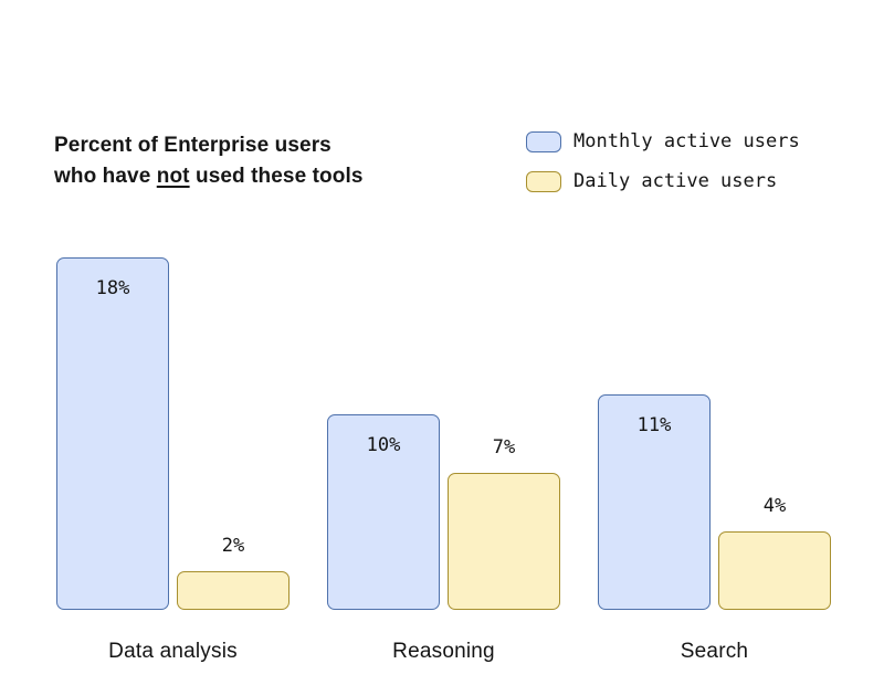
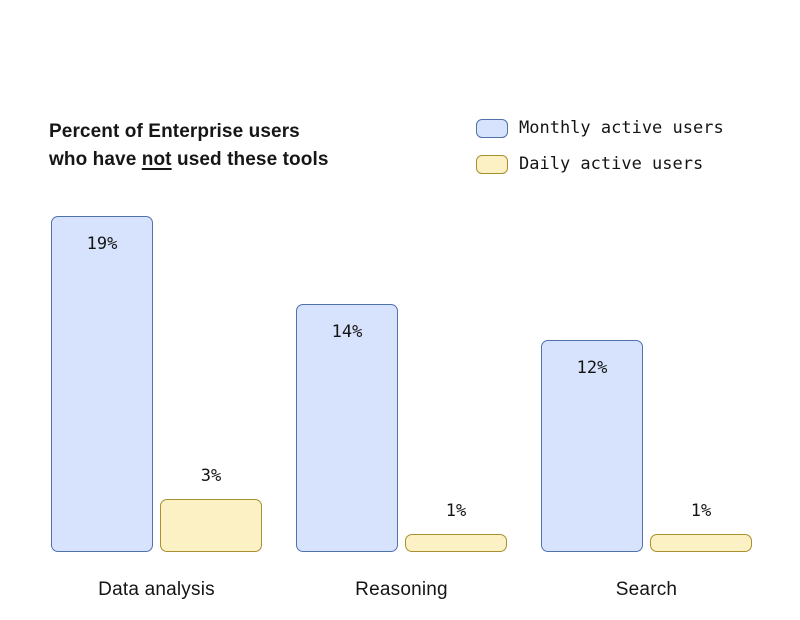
Monthly active users/Data analysis: 18% -> 19%
Daily active users/Data analysis: 2% -> 3%
Monthly active users/Reasoning: 10% -> 14%
Daily active users/Reasoning: 7% -> 1%
Monthly active users/Search: 11% -> 12%
Daily active users/Search: 4% -> 1%
